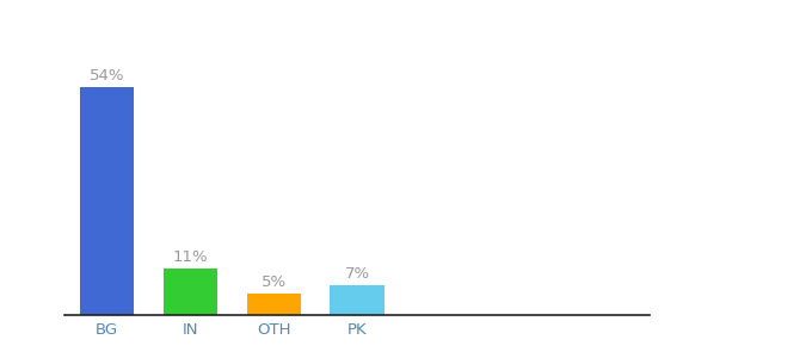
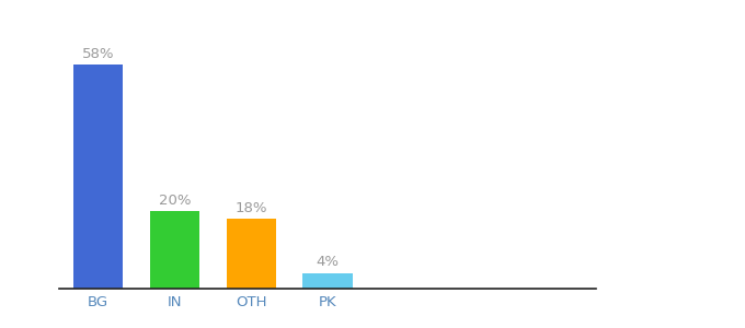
BG: 54% -> 58%
IN: 11% -> 20%
OTH: 5% -> 18%
PK: 7% -> 4%
